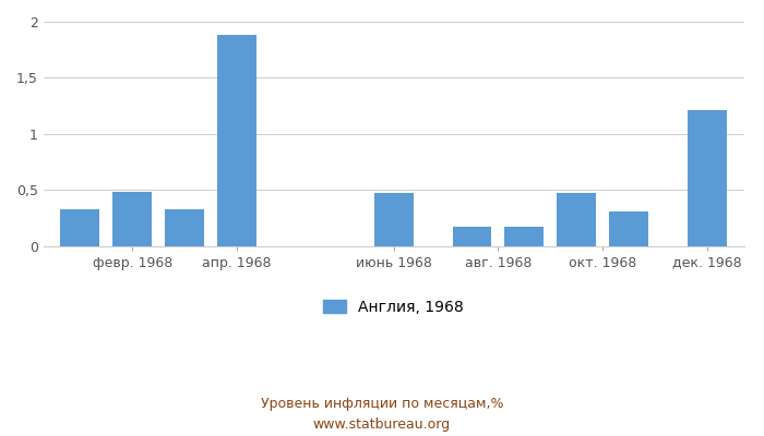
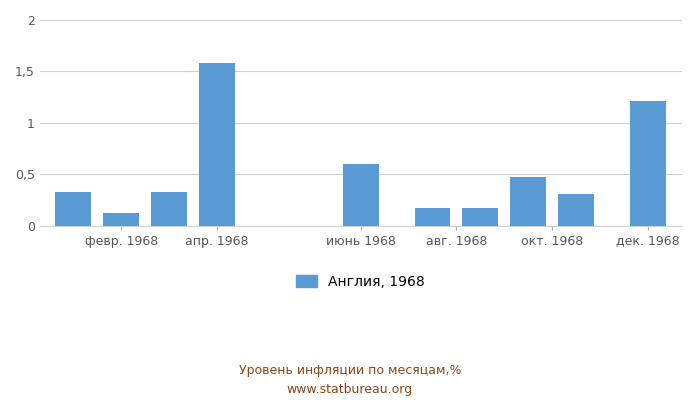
февр. 1968: 0,48 -> 0,12
апр. 1968: 1,88 -> 1,58
июнь 1968: 0,47 -> 0,60
